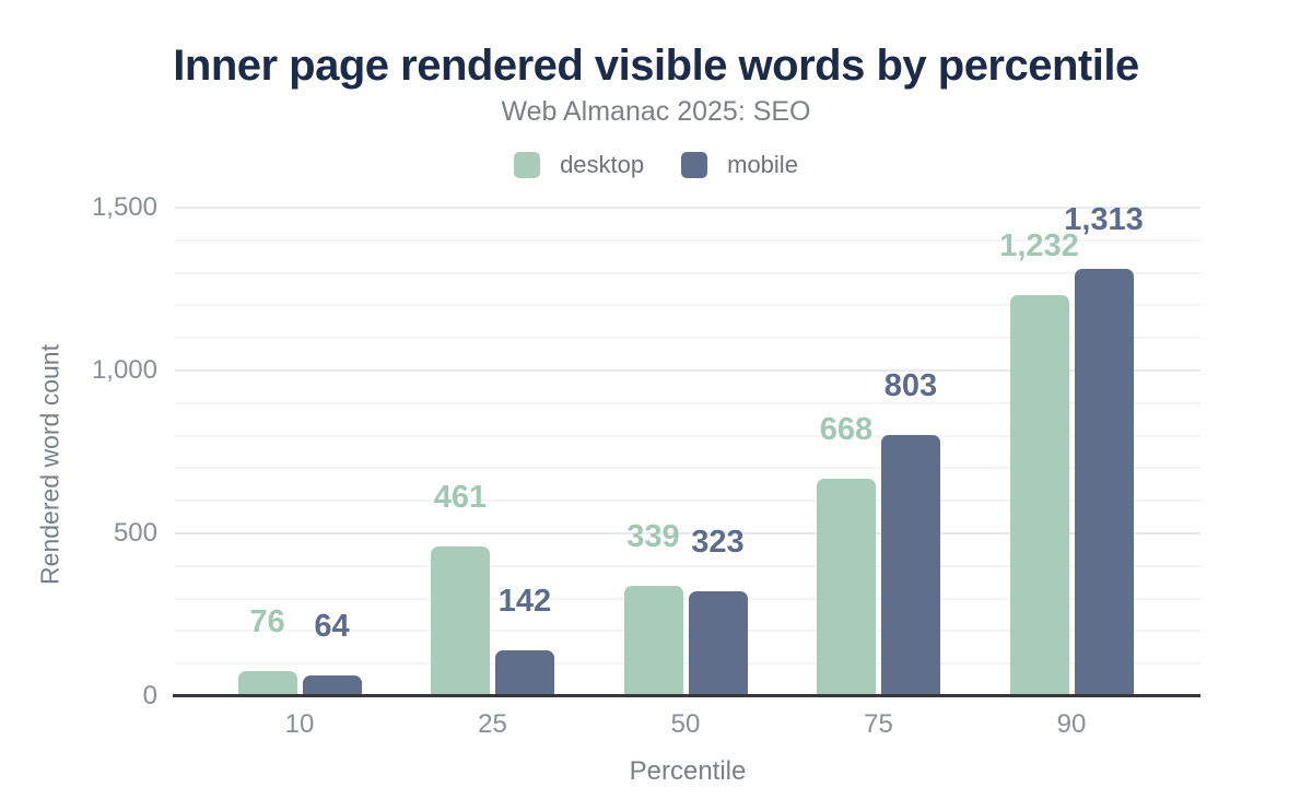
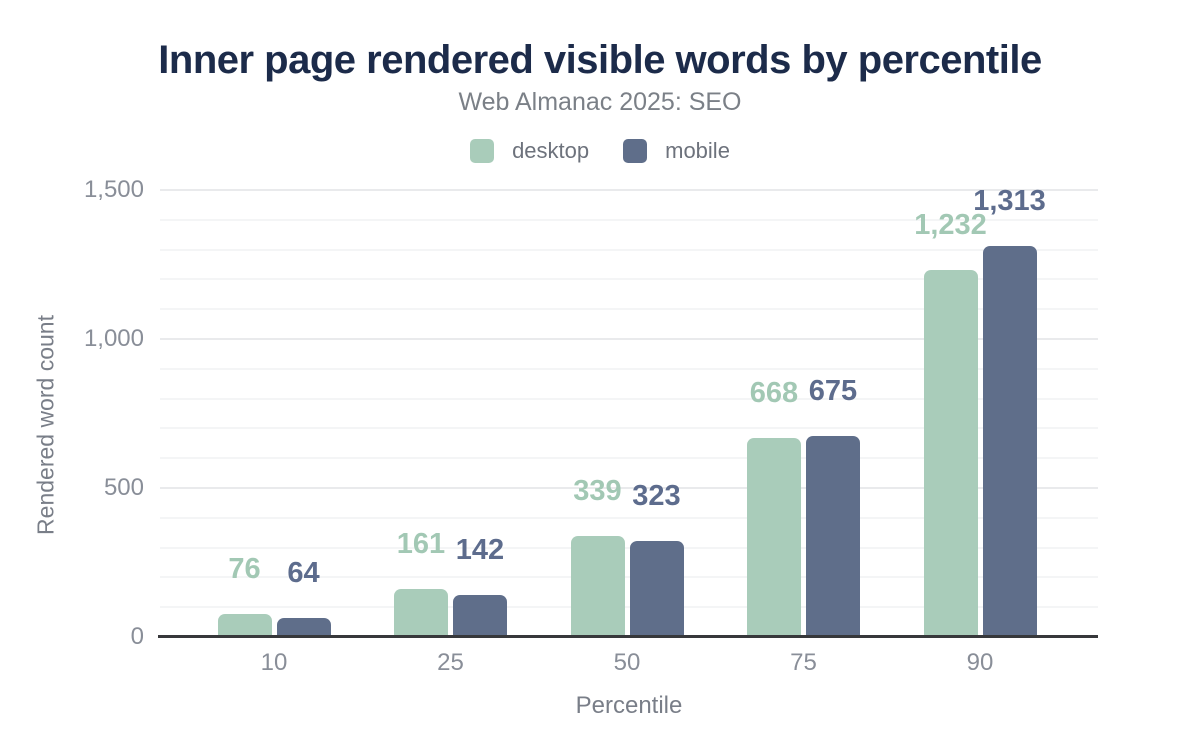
desktop/25: 461 -> 161
mobile/75: 803 -> 675
